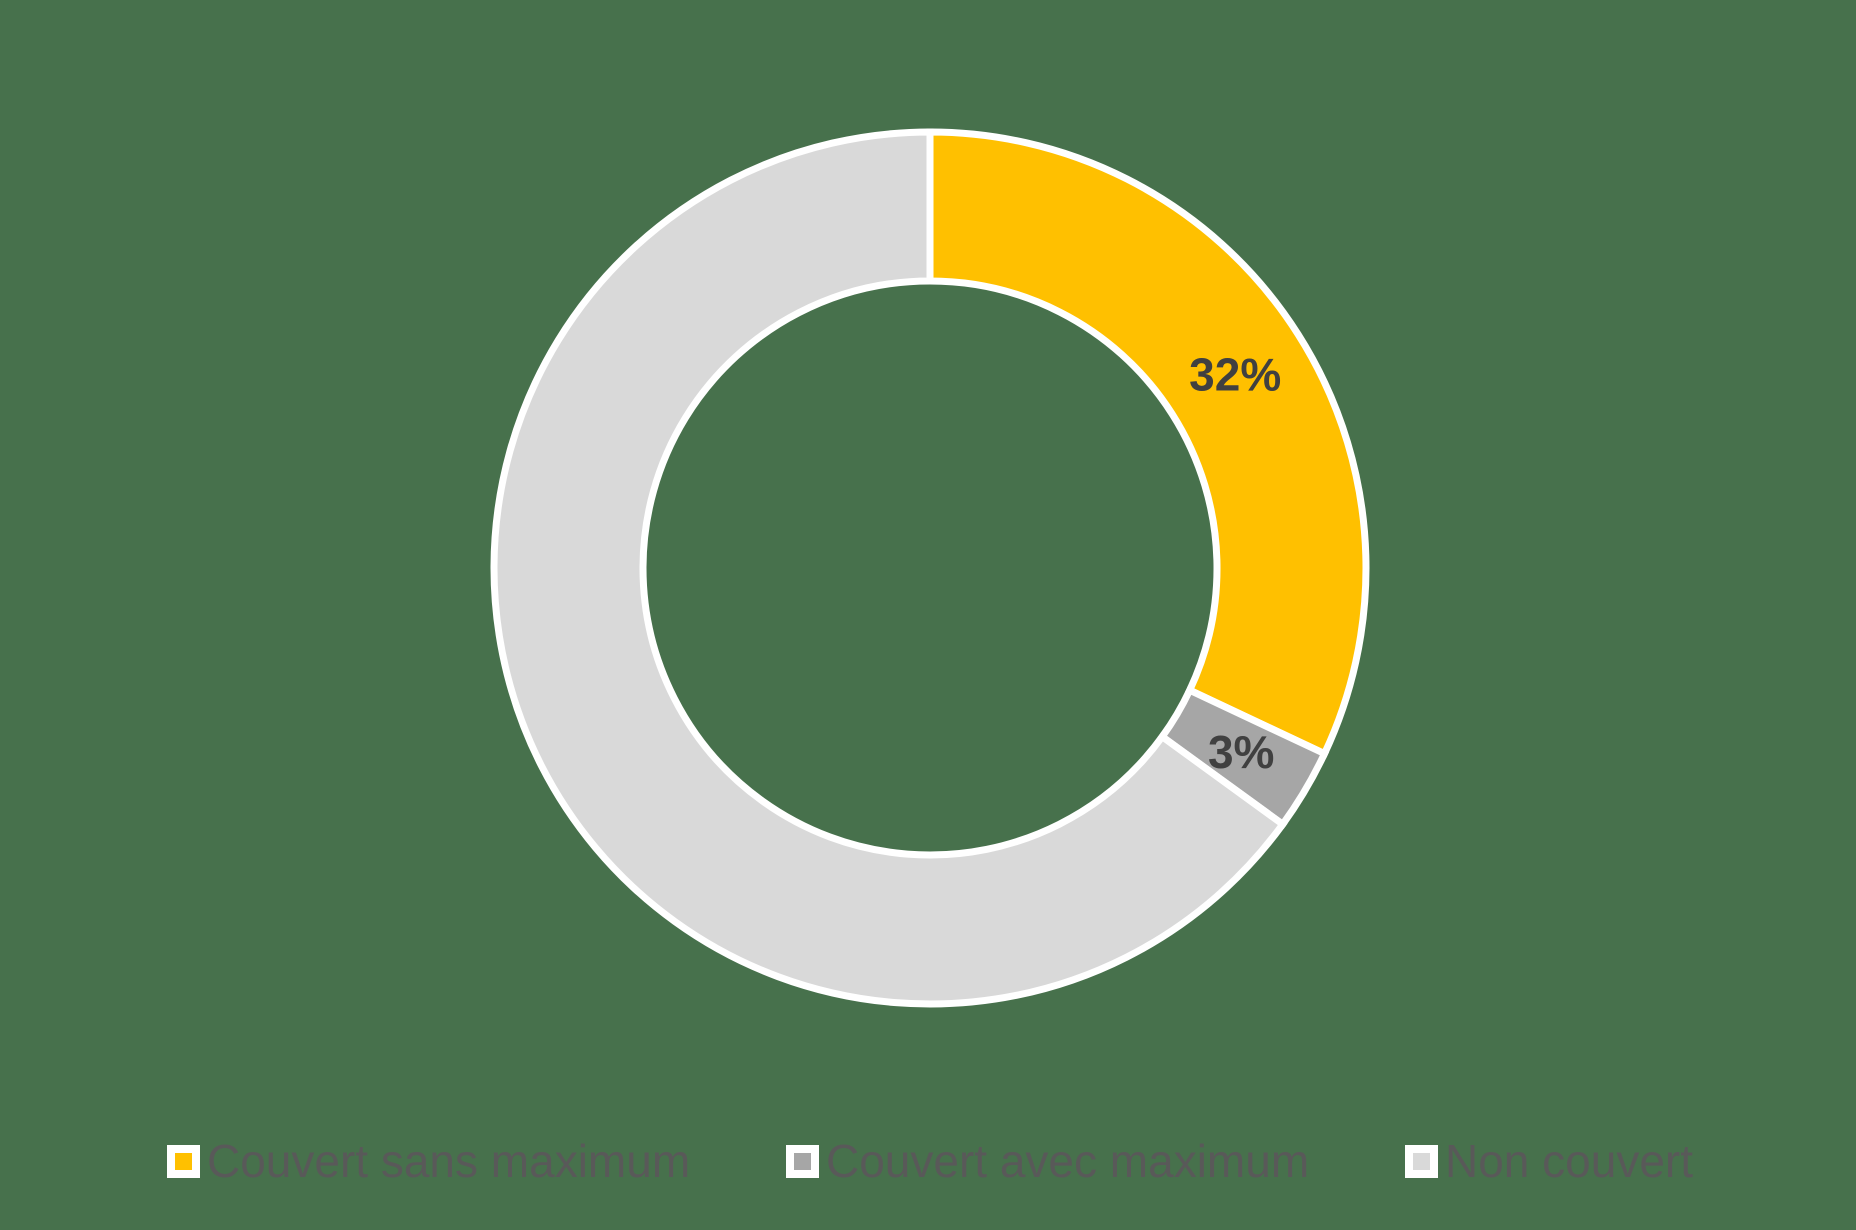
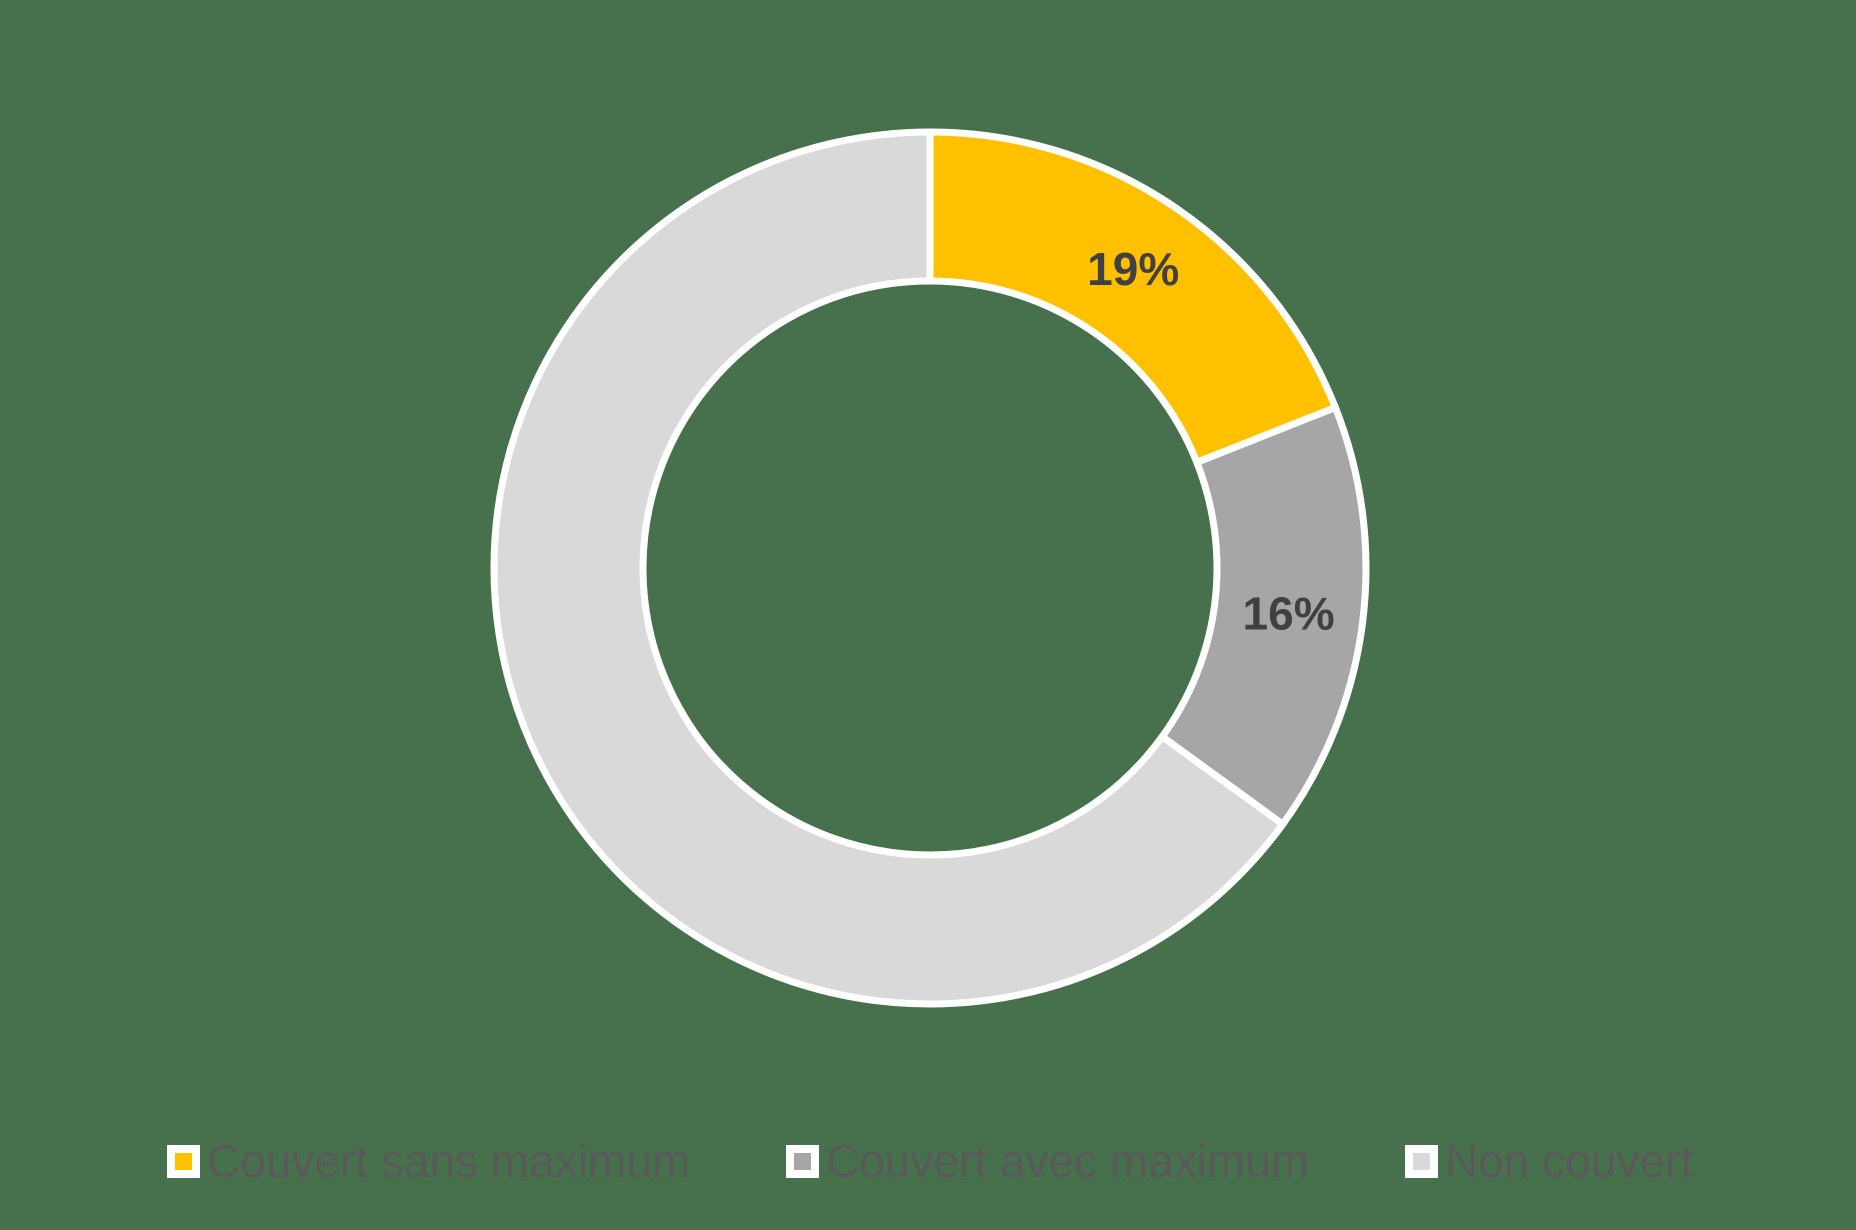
Couvert sans maximum: 32% -> 19%
Couvert avec maximum: 3% -> 16%
